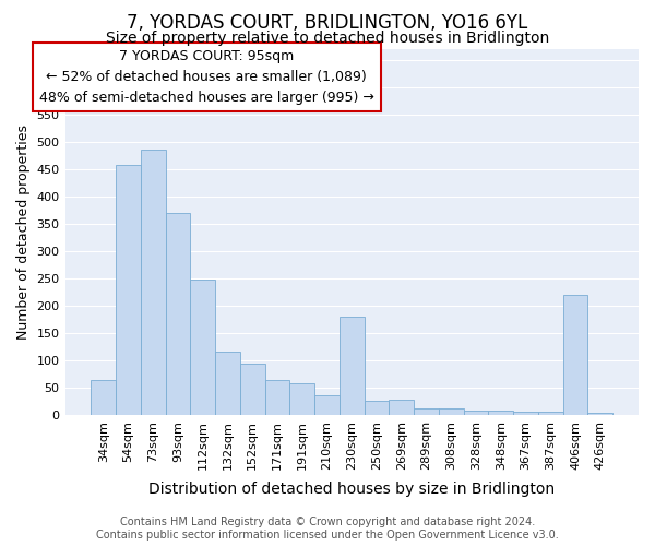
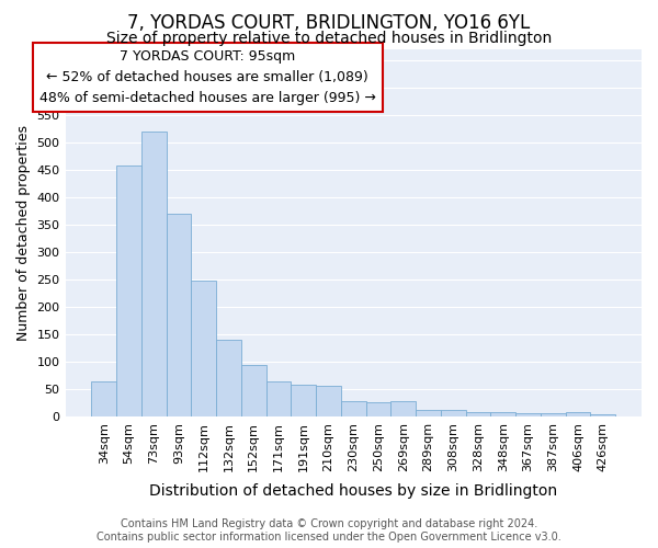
73sqm: 485 -> 520
132sqm: 115 -> 140
210sqm: 35 -> 56
230sqm: 180 -> 27
406sqm: 220 -> 8
